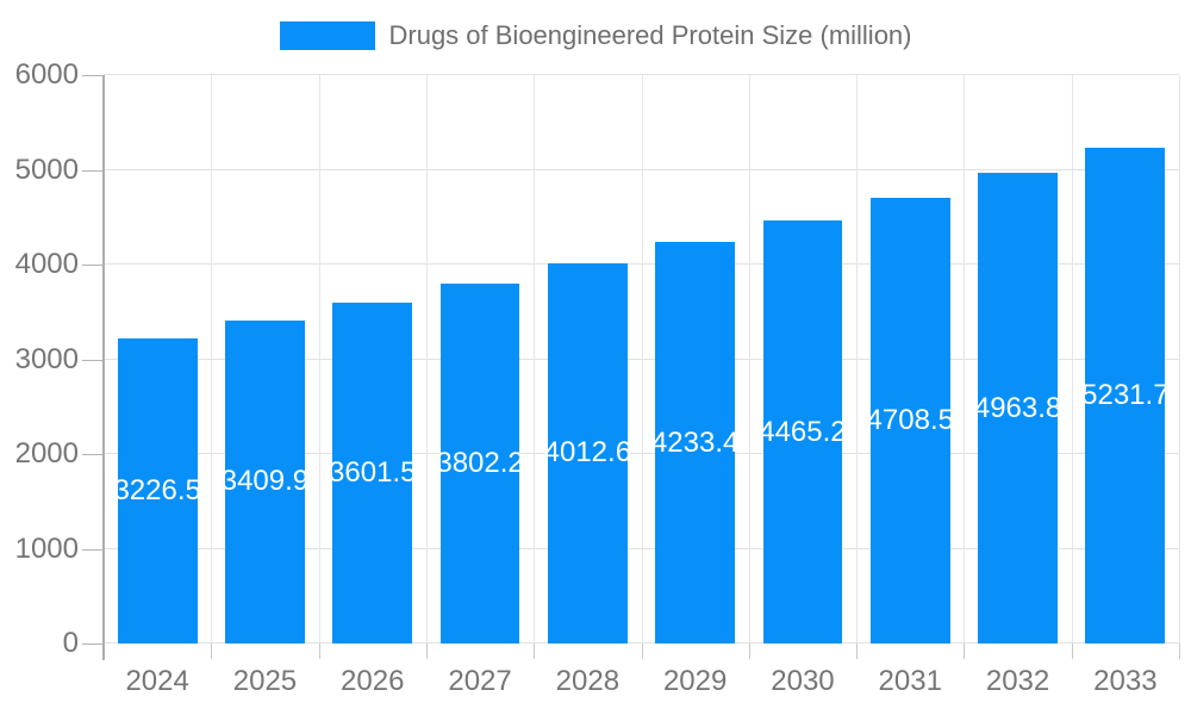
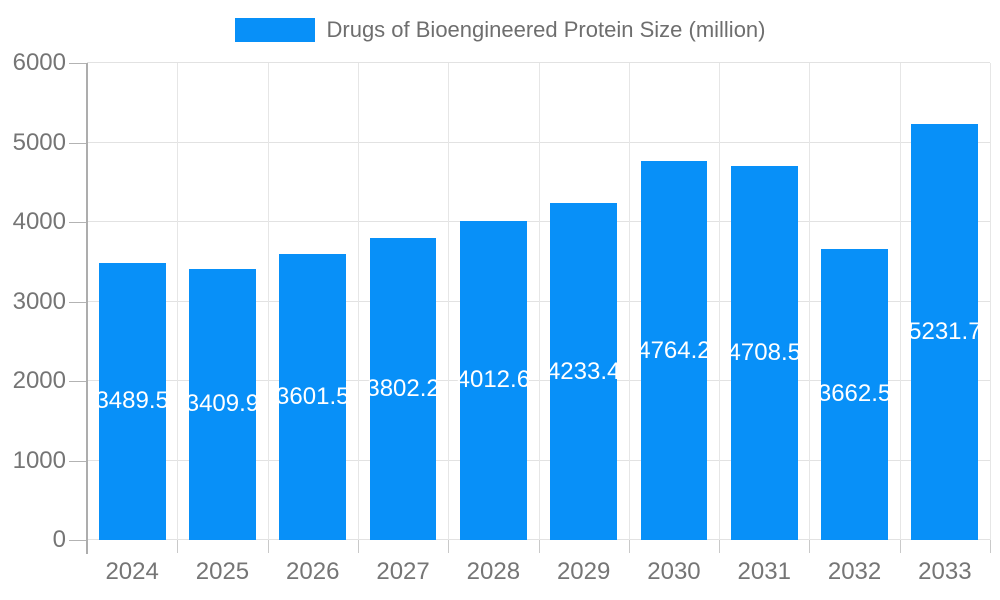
2024: 3226.5 -> 3489.5
2030: 4465.2 -> 4764.2
2032: 4963.8 -> 3662.5
